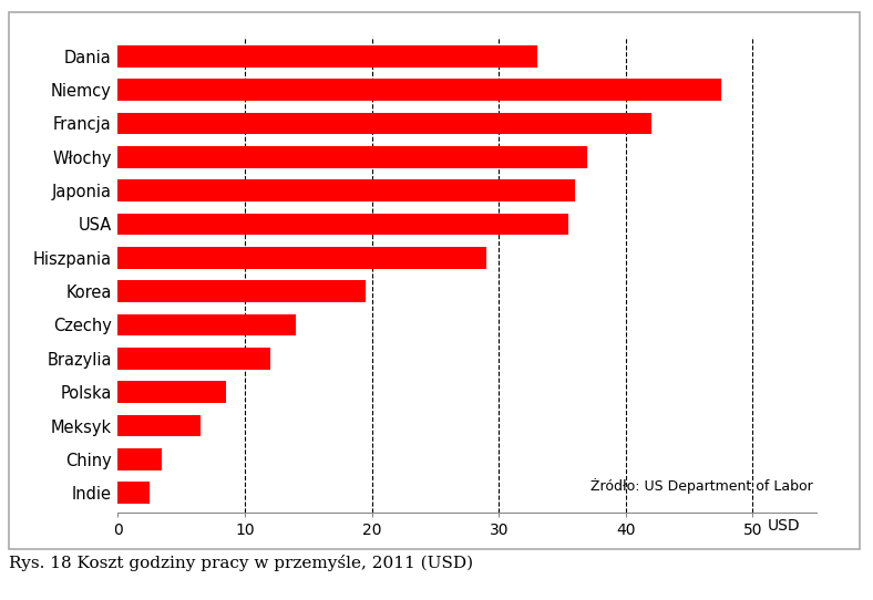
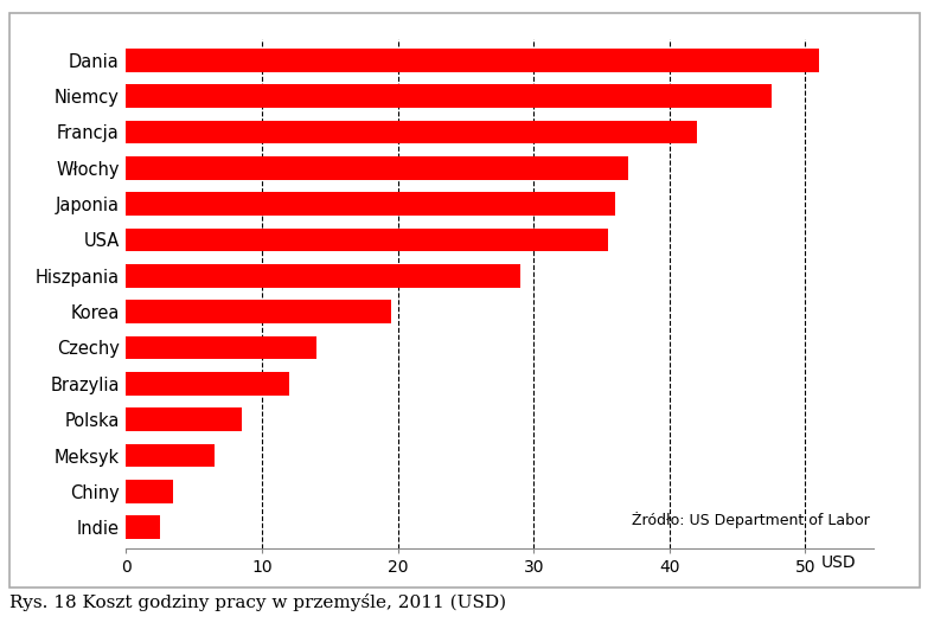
Dania: 33.0 -> 51.0
